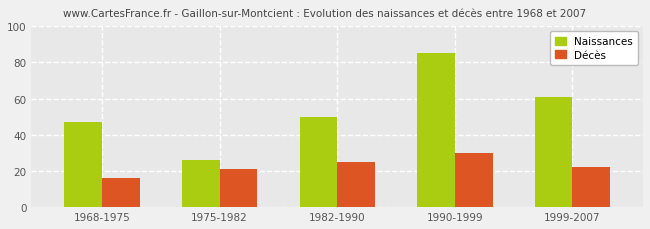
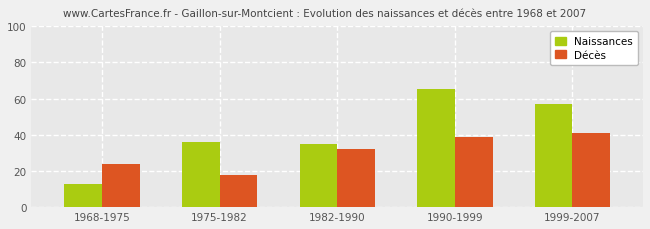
Naissances/1968-1975: 47 -> 13
Décès/1968-1975: 16 -> 24
Naissances/1975-1982: 26 -> 36
Décès/1975-1982: 21 -> 18
Naissances/1982-1990: 50 -> 35
Décès/1982-1990: 25 -> 32
Naissances/1990-1999: 85 -> 65
Décès/1990-1999: 30 -> 39
Naissances/1999-2007: 61 -> 57
Décès/1999-2007: 22 -> 41
